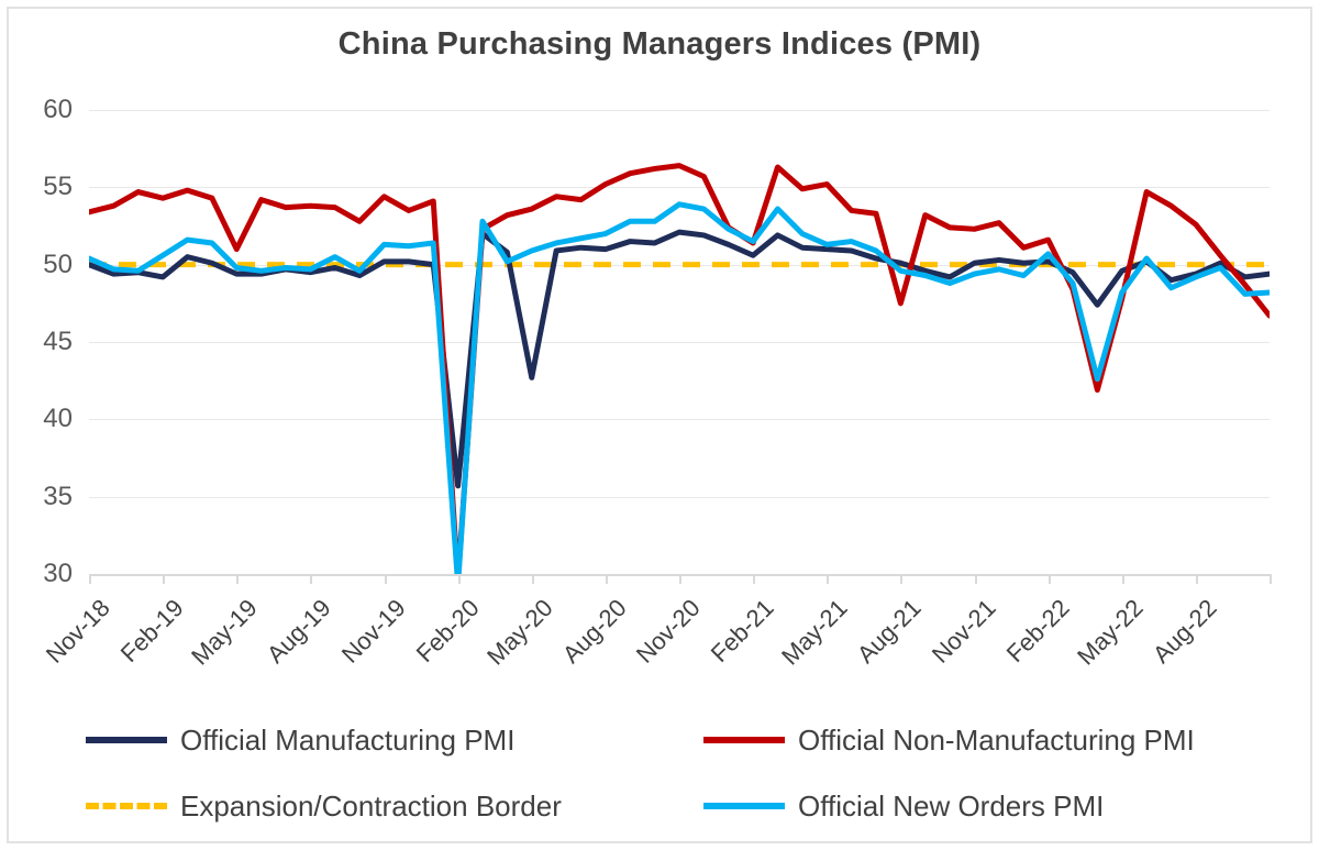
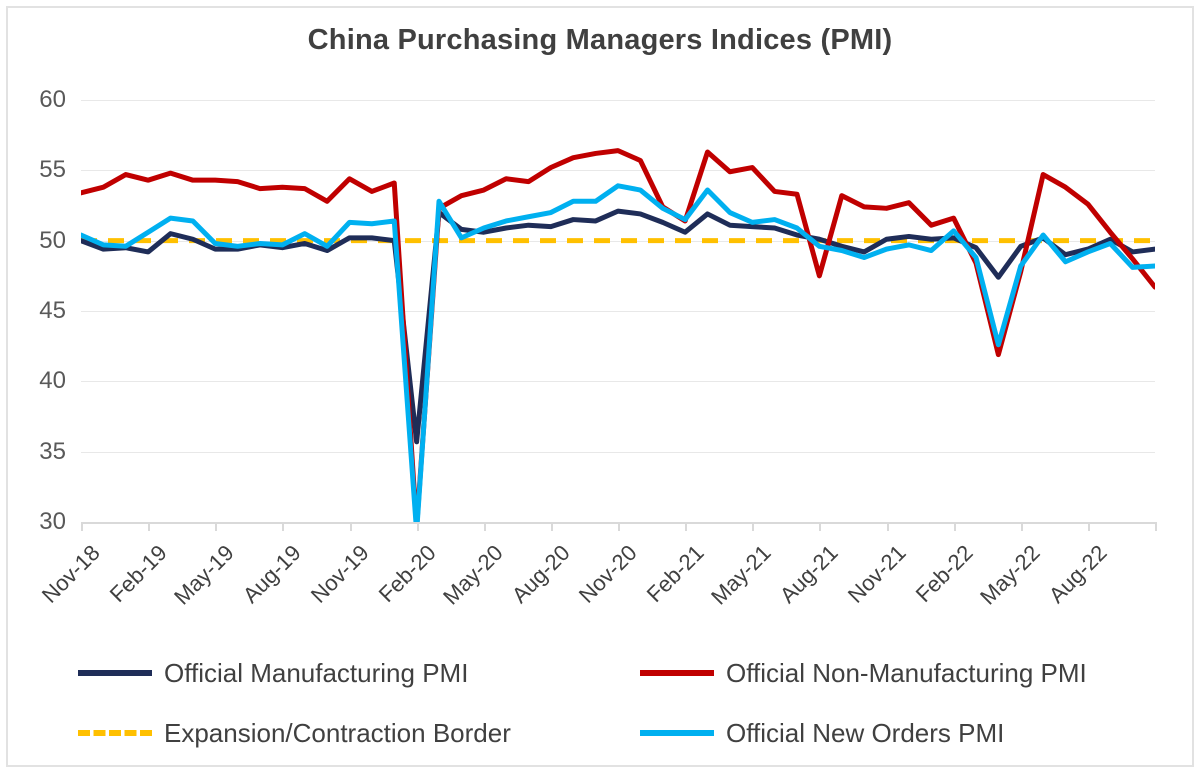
Official Non-Manufacturing PMI/May-19: 51.0 -> 54.3
Official Manufacturing PMI/May-20: 42.7 -> 50.6
